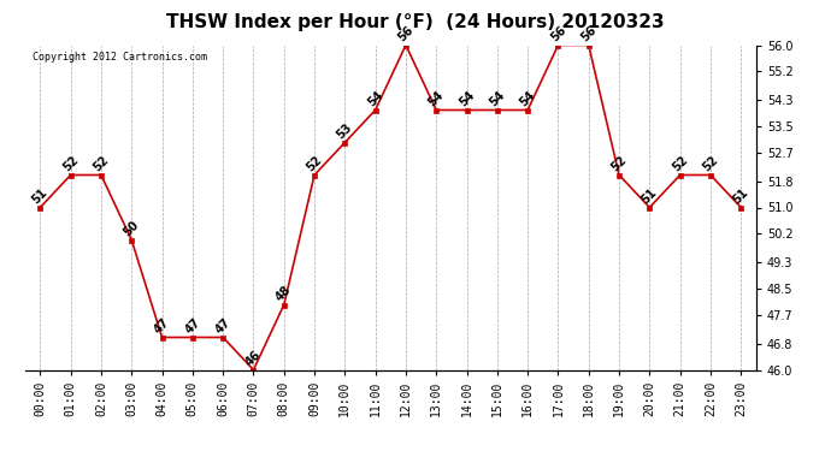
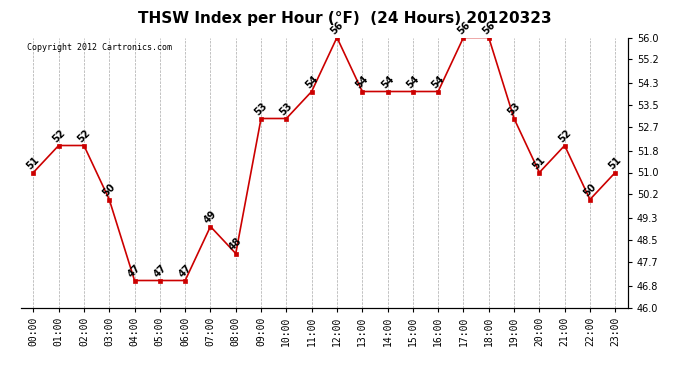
07:00: 46 -> 49
09:00: 52 -> 53
19:00: 52 -> 53
22:00: 52 -> 50
